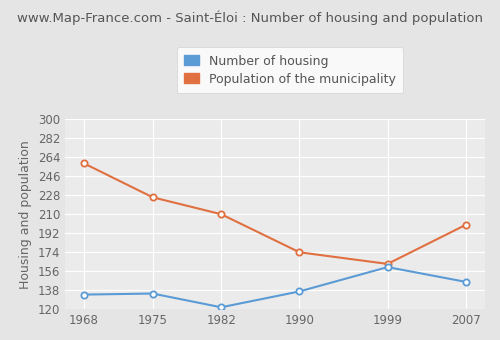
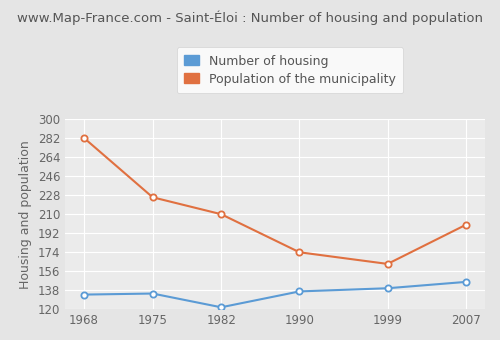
Population of the municipality/1968: 258 -> 282
Number of housing/1999: 160 -> 140
